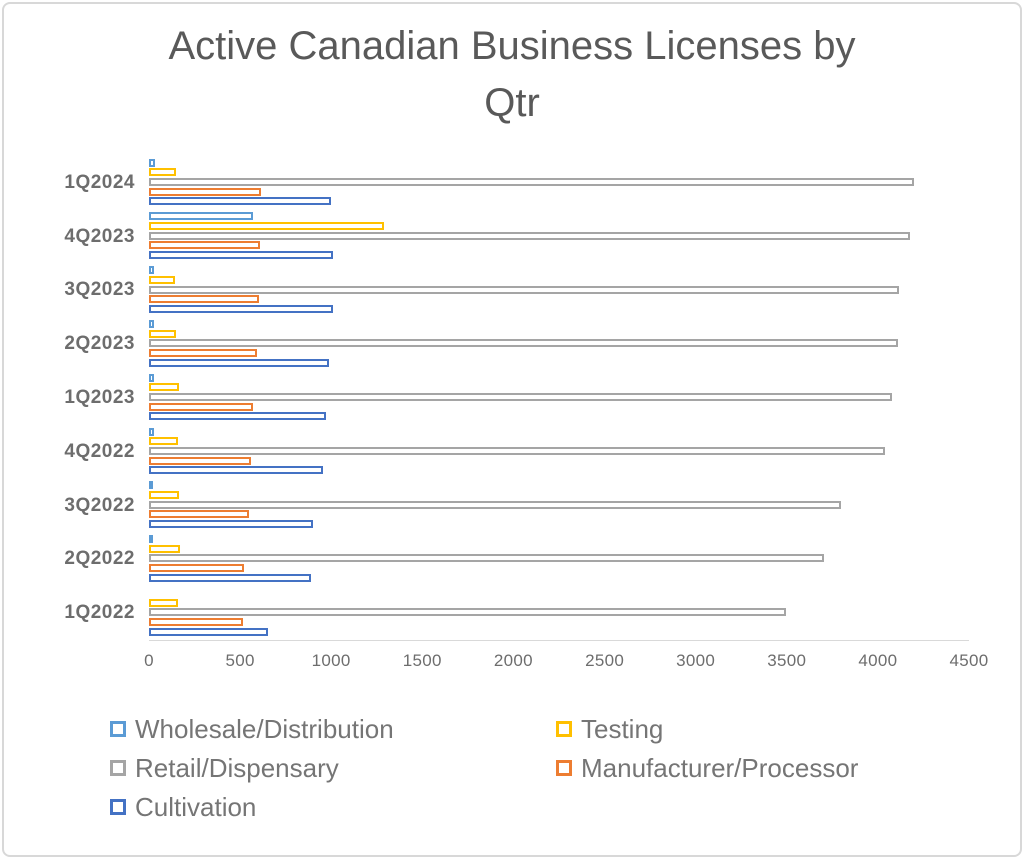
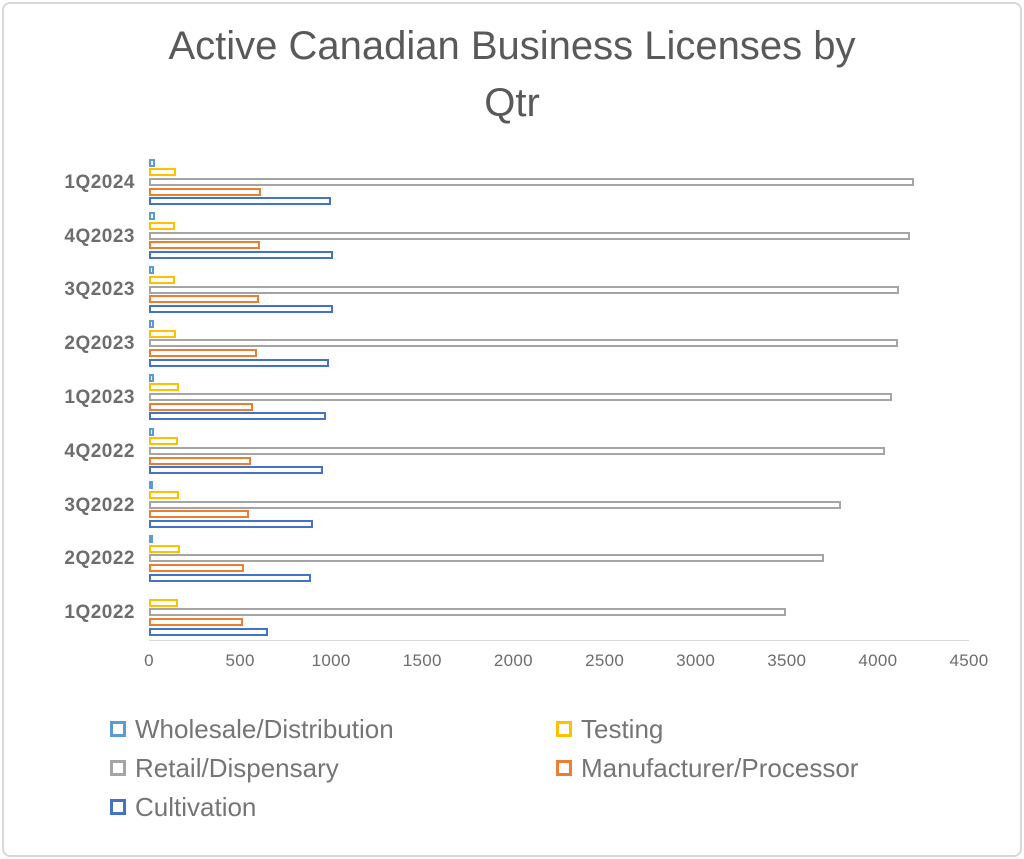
Wholesale/Distribution/4Q2023: 570 -> 30
Testing/4Q2023: 1290 -> 140
